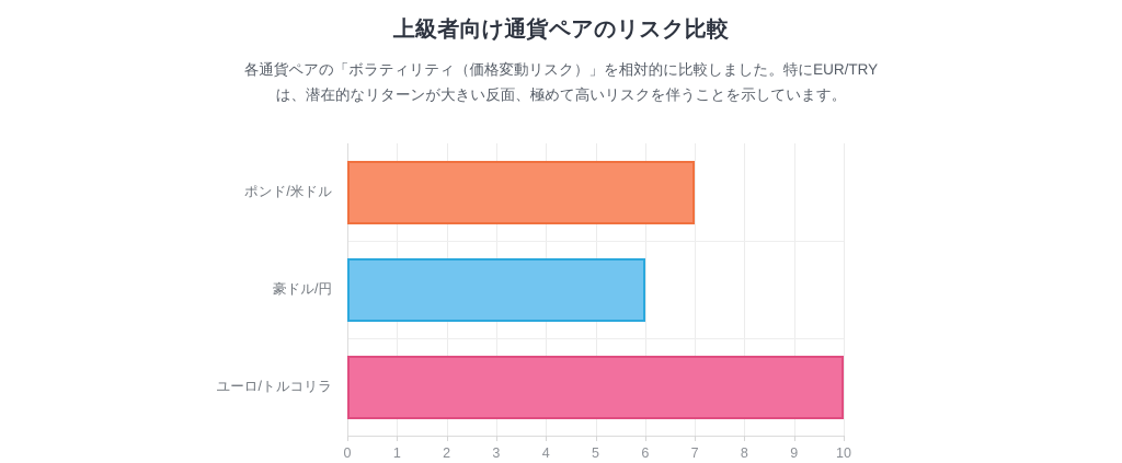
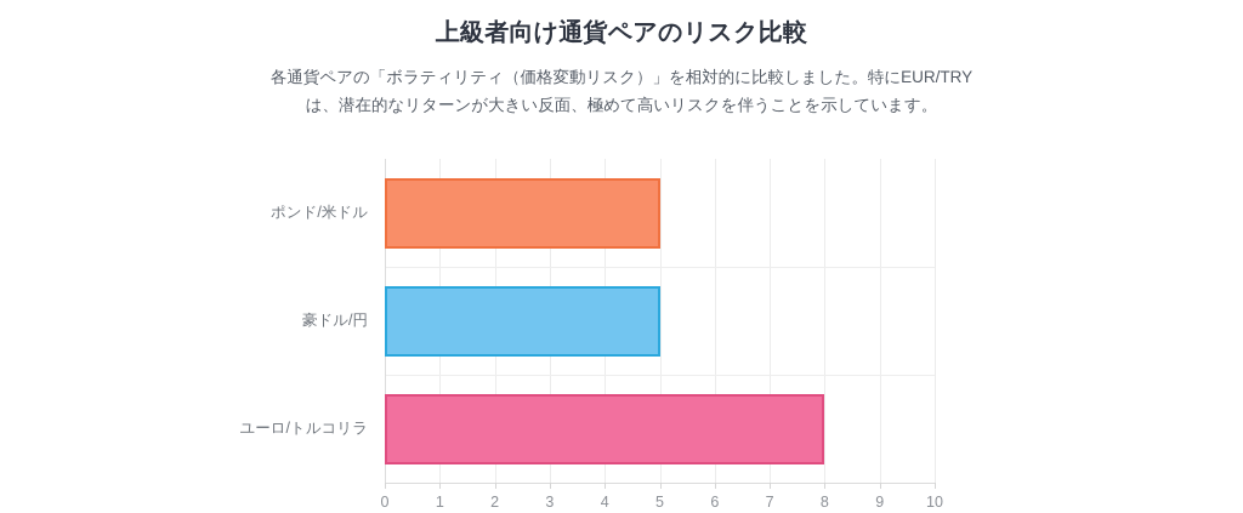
ポンド/米ドル: 7 -> 5
豪ドル/円: 6 -> 5
ユーロ/トルコリラ: 10 -> 8
